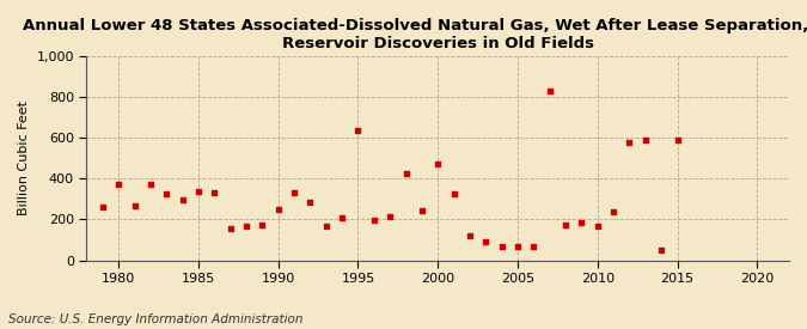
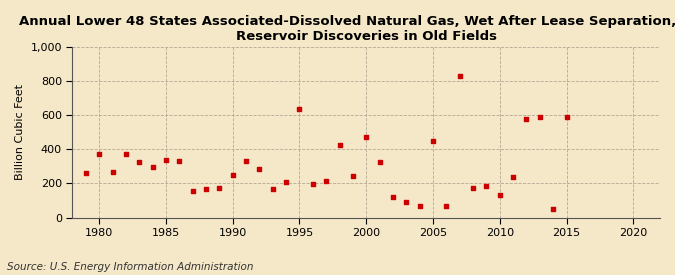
2005: 60 -> 450
2010: 160 -> 130
